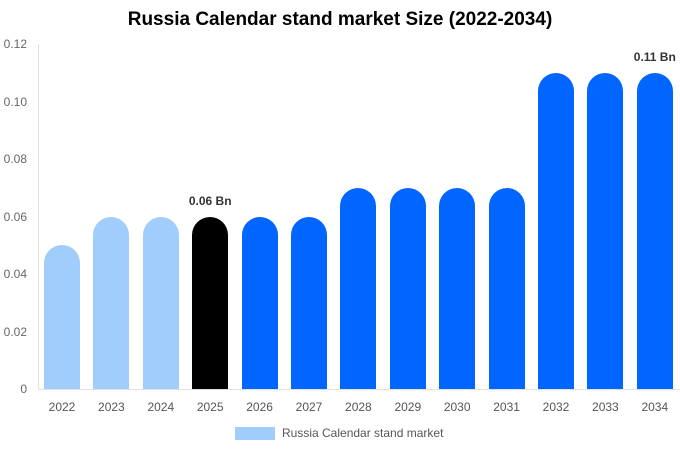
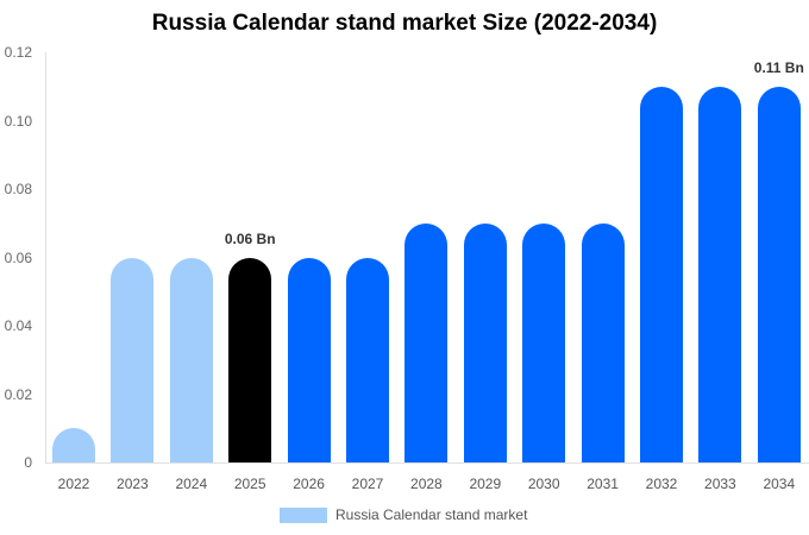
2022: 0.05 -> 0.01
